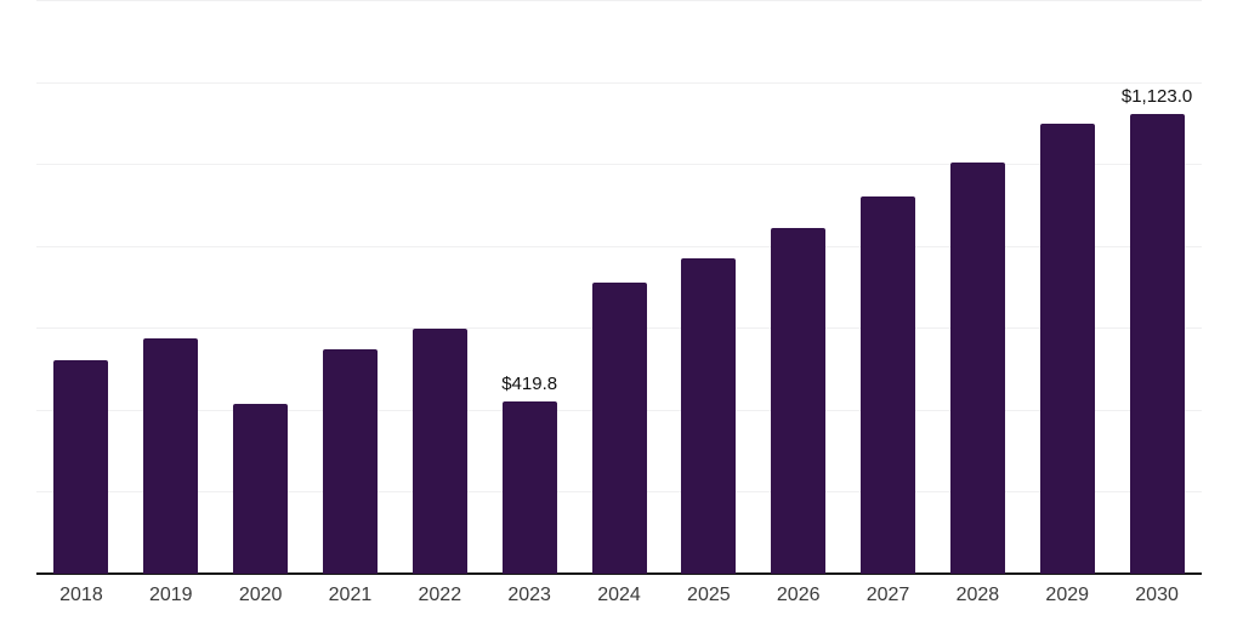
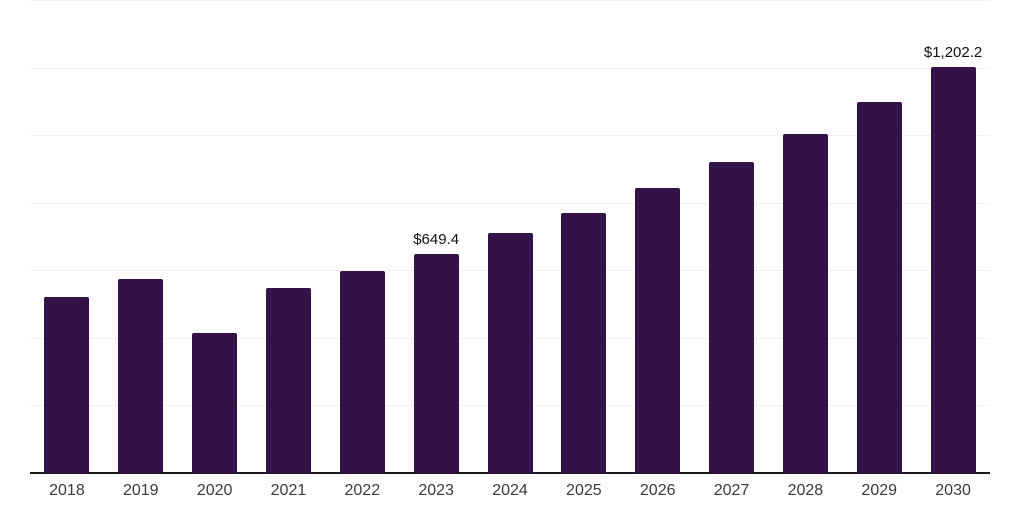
2023: $419.8 -> $649.4
2030: $1,123.0 -> $1,202.2
